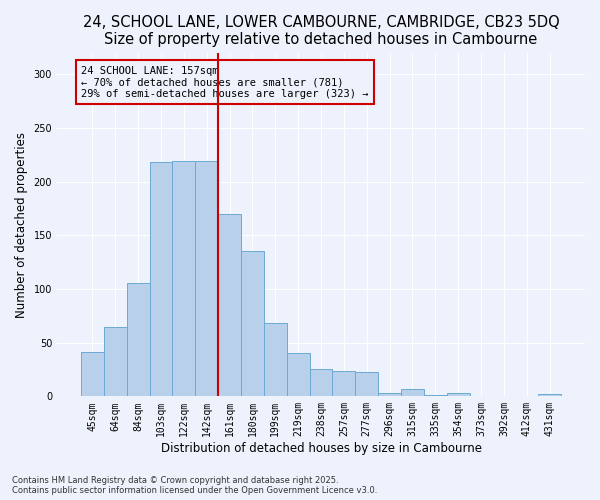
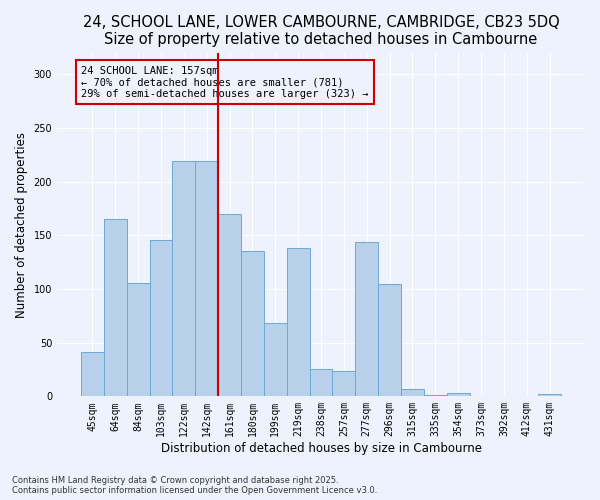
64sqm: 65 -> 165
103sqm: 218 -> 146
219sqm: 40 -> 138
277sqm: 23 -> 144
296sqm: 3 -> 105
